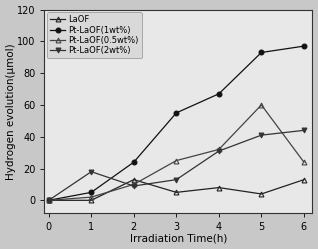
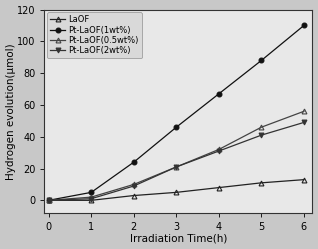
Pt-LaOF(2wt%)/1: 18 -> 1
LaOF/2: 13 -> 3
Pt-LaOF(1wt%)/3: 55 -> 46
Pt-LaOF(0.5wt%)/3: 25 -> 21
Pt-LaOF(2wt%)/3: 13 -> 21
LaOF/5: 4 -> 11
Pt-LaOF(1wt%)/5: 93 -> 88
Pt-LaOF(0.5wt%)/5: 60 -> 46
Pt-LaOF(1wt%)/6: 97 -> 110
Pt-LaOF(0.5wt%)/6: 24 -> 56
Pt-LaOF(2wt%)/6: 44 -> 49
